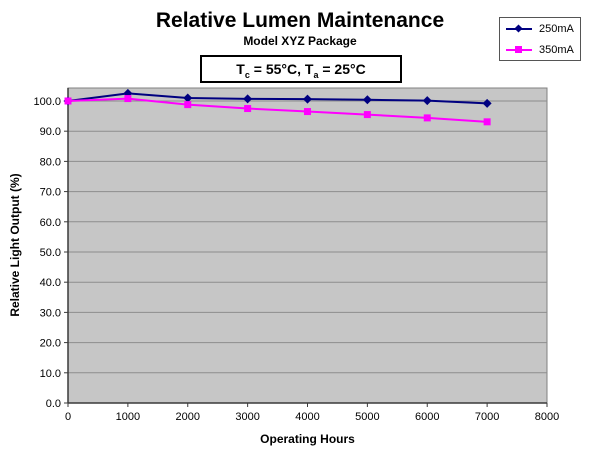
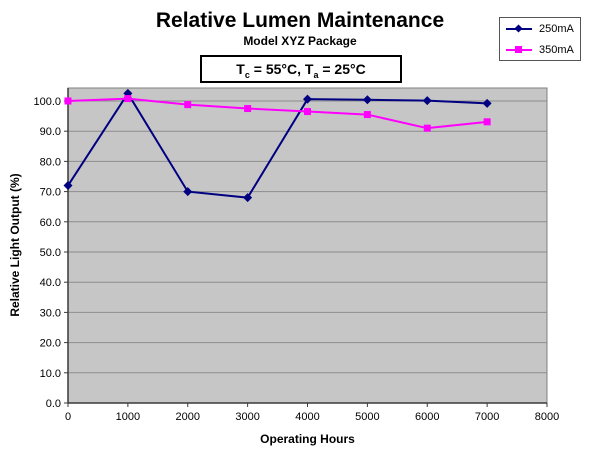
250mA/0: 100 -> 72
250mA/2000: 101 -> 70
250mA/3000: 101 -> 68
350mA/6000: 94 -> 91
